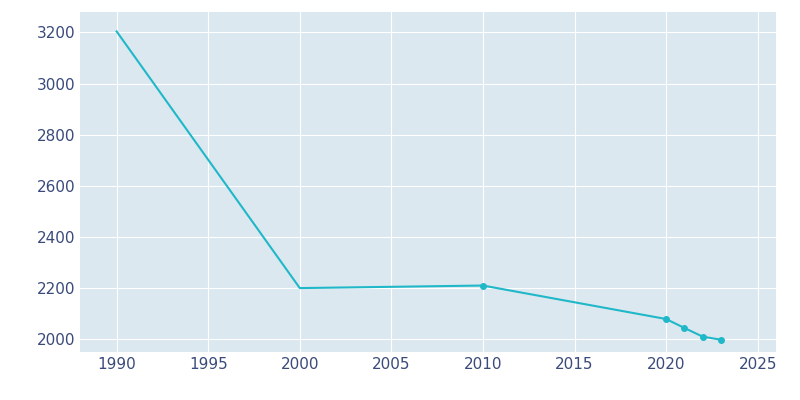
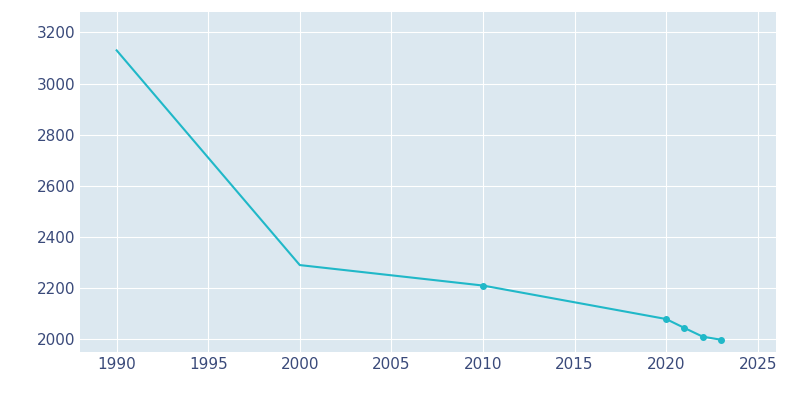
1990: 3204 -> 3130
2000: 2200 -> 2290
